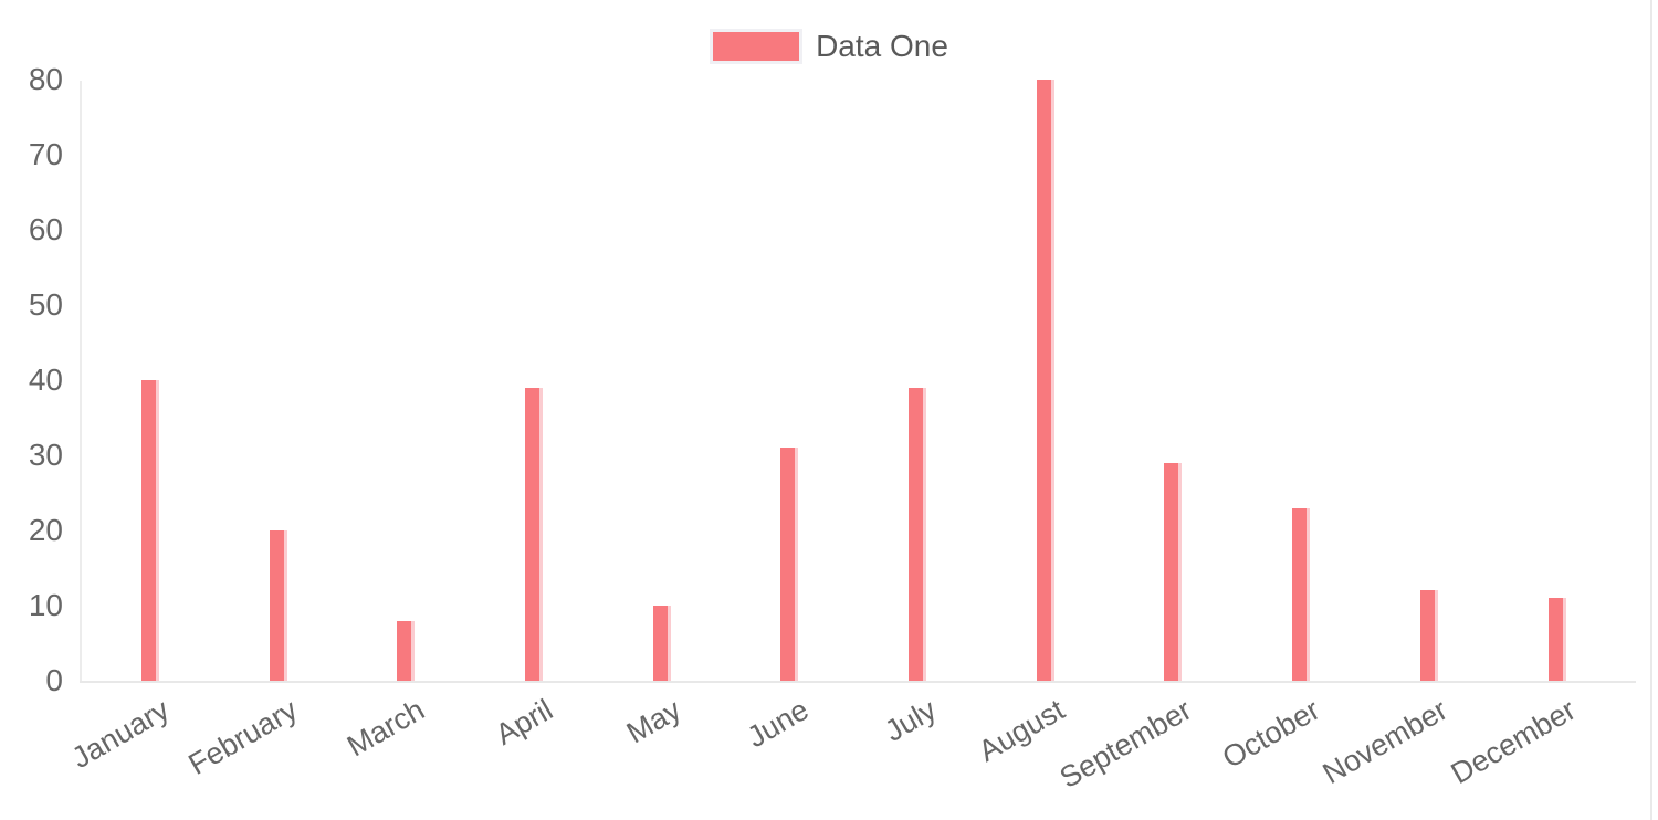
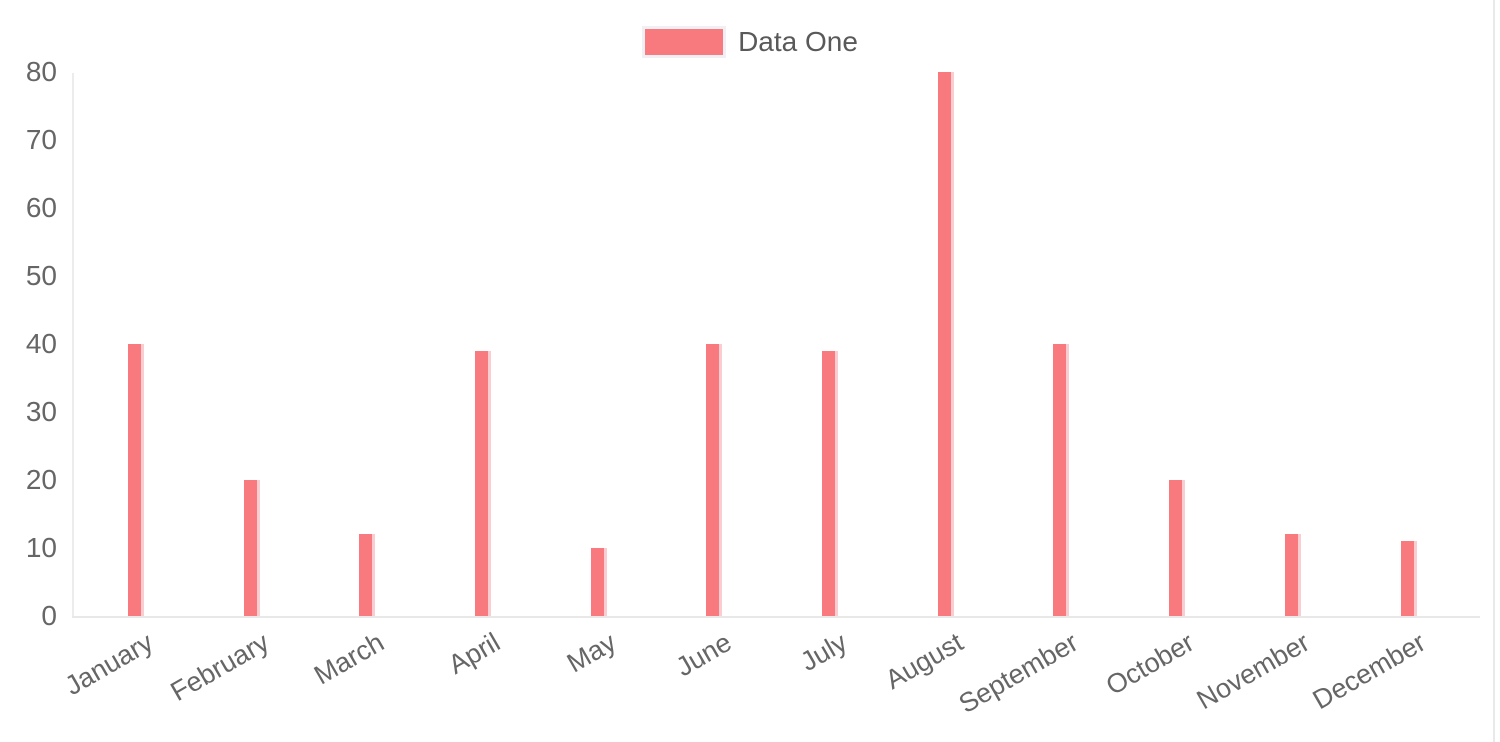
March: 8 -> 12
June: 31 -> 40
September: 29 -> 40
October: 23 -> 20
